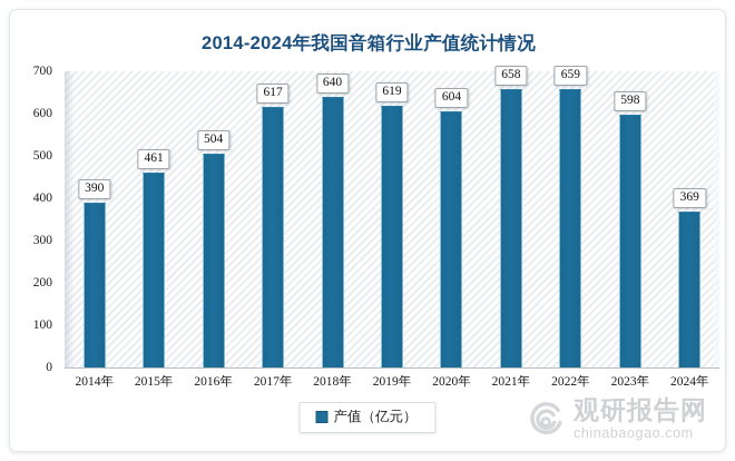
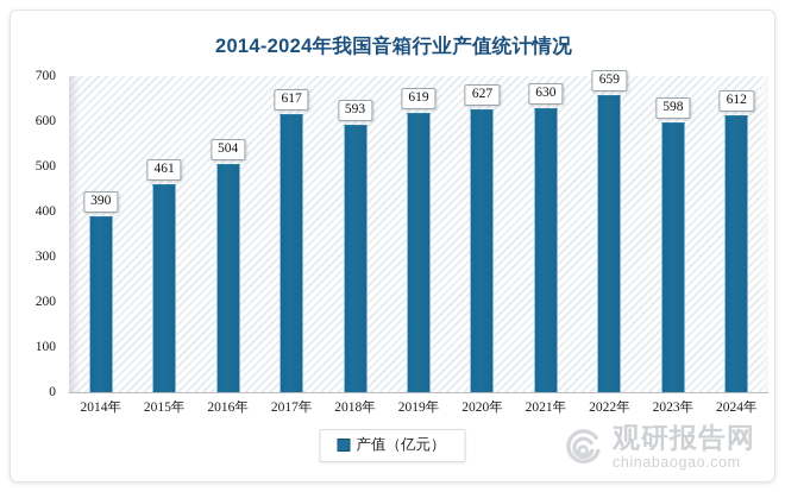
2018年: 640 -> 593
2020年: 604 -> 627
2021年: 658 -> 630
2024年: 369 -> 612
